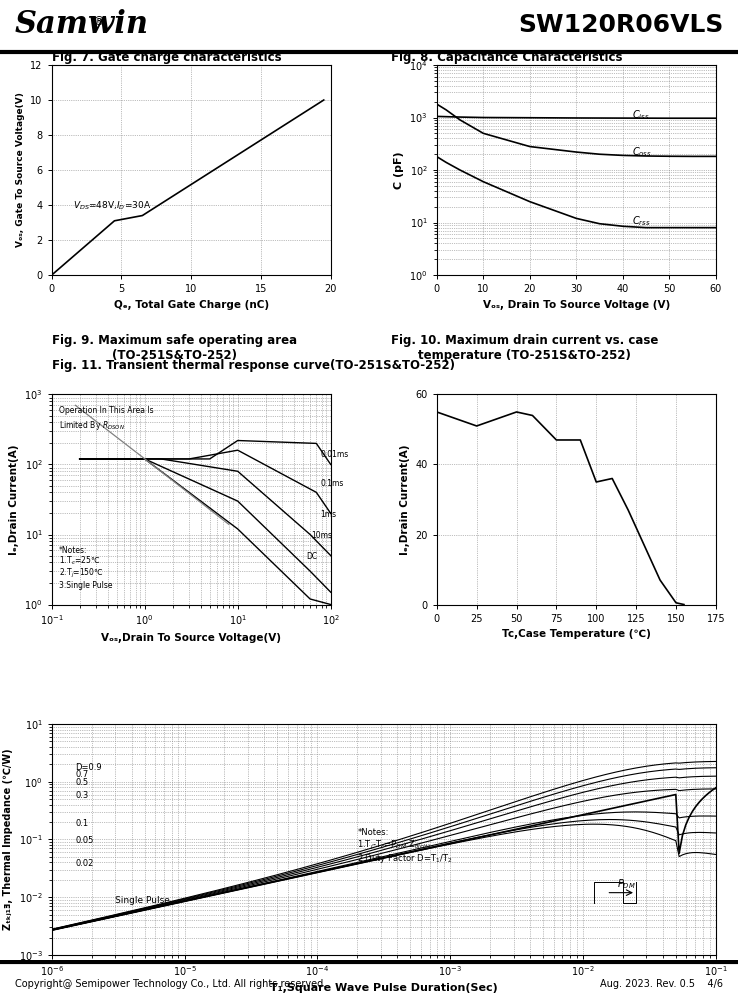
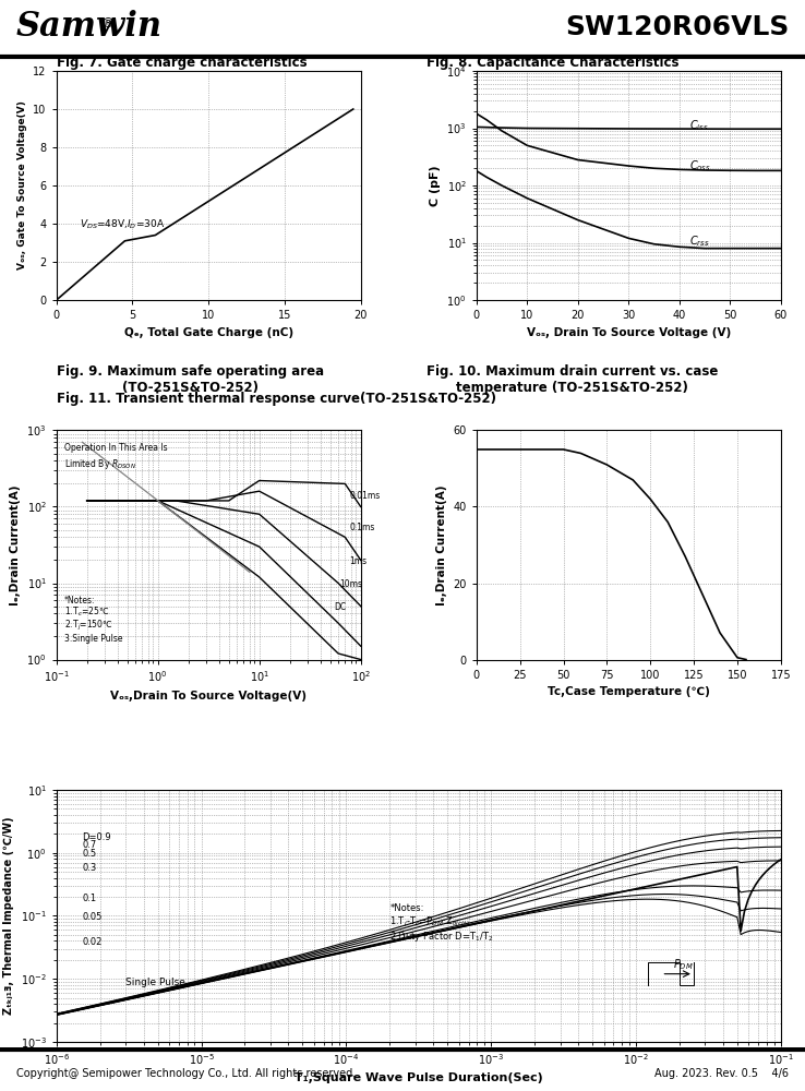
25: 51.0 -> 55.0
75: 47.0 -> 51.0
100: 35.0 -> 42.0
